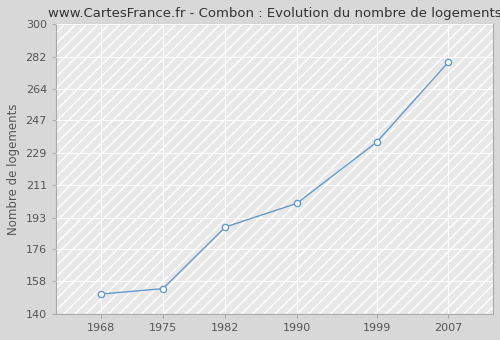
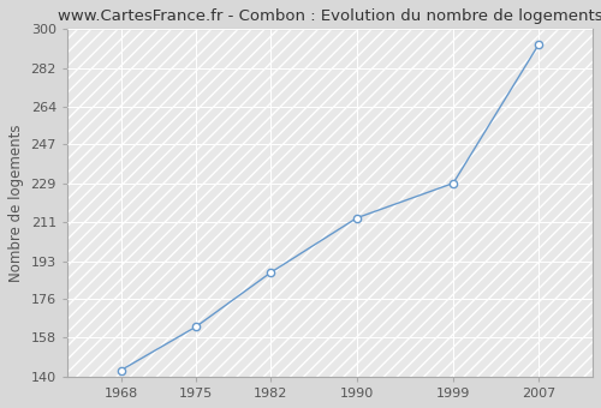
1968: 151 -> 143
1975: 154 -> 163
1990: 201 -> 213
1999: 235 -> 229
2007: 279 -> 293
